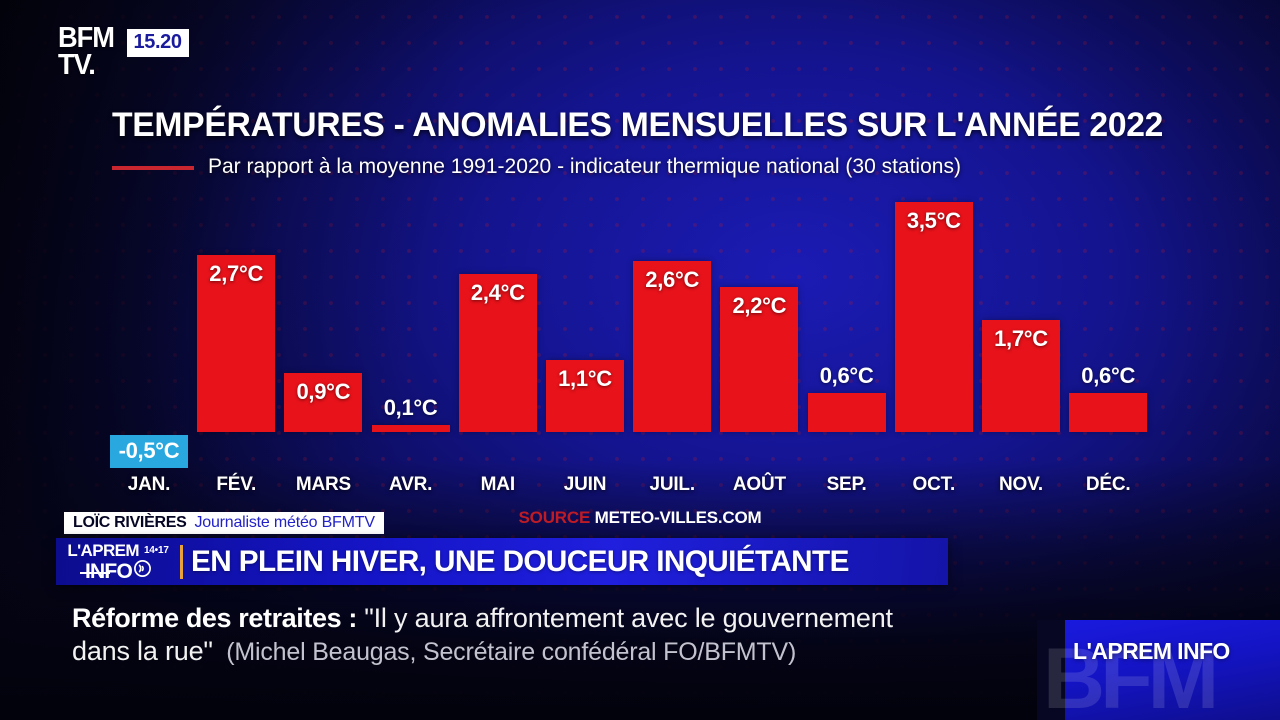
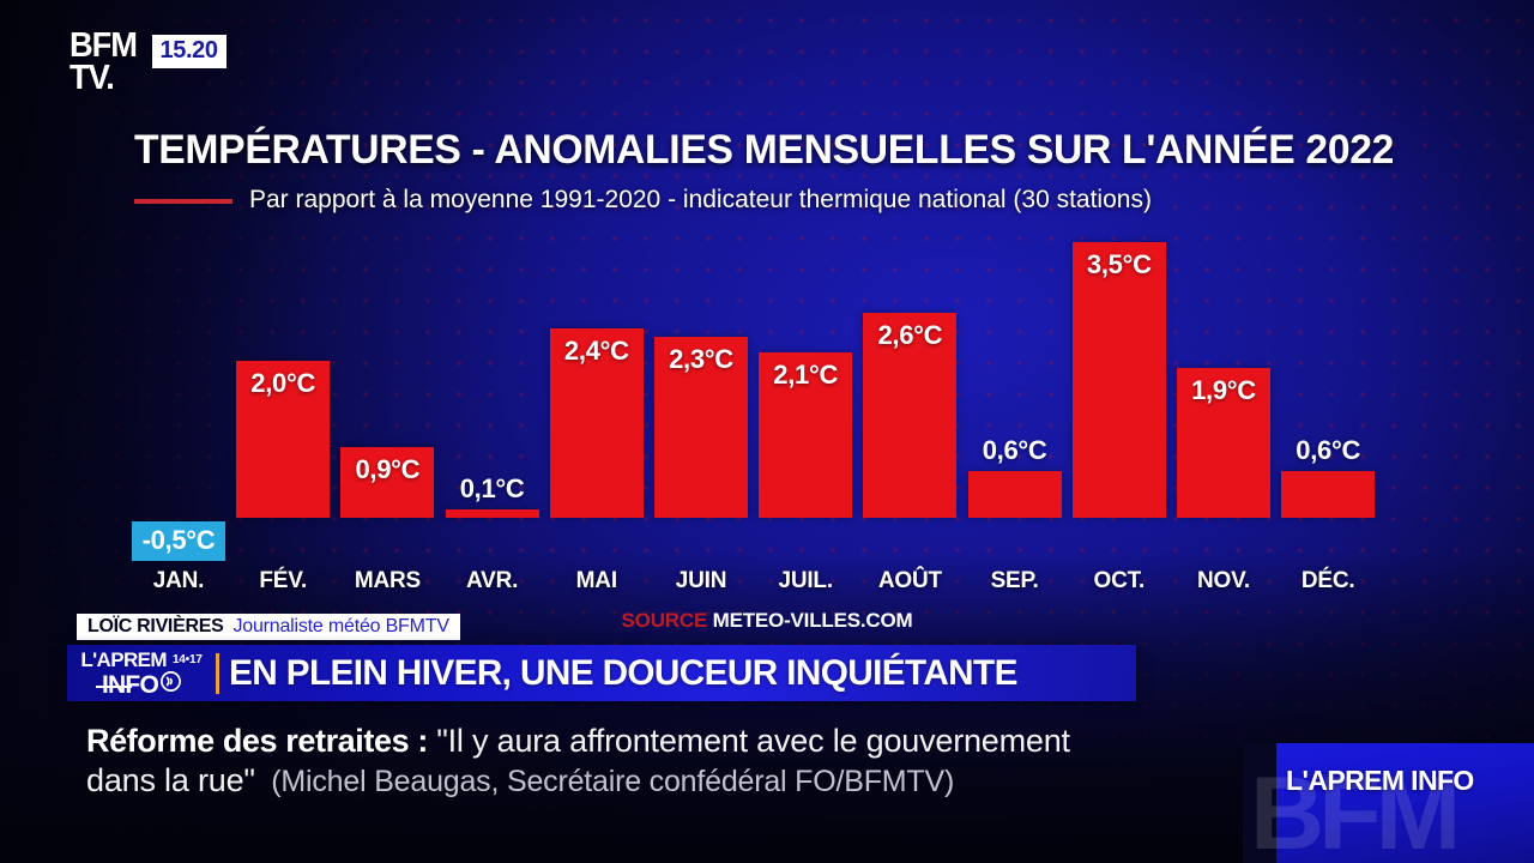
FÉV.: 2,7°C -> 2,0°C
JUIN: 1,1°C -> 2,3°C
JUIL.: 2,6°C -> 2,1°C
AOÛT: 2,2°C -> 2,6°C
NOV.: 1,7°C -> 1,9°C
